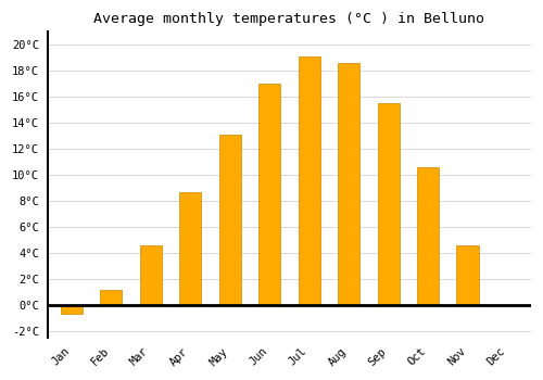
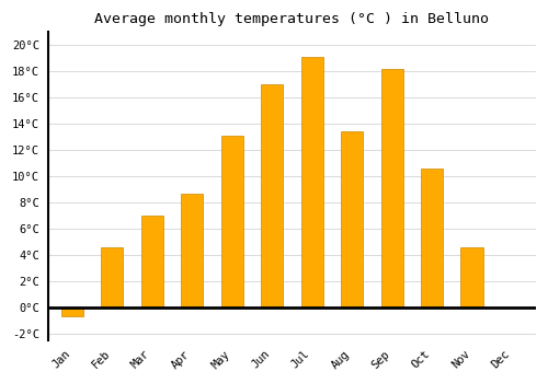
Feb: 1.2°C -> 4.6°C
Mar: 4.6°C -> 7.0°C
Aug: 18.6°C -> 13.4°C
Sep: 15.5°C -> 18.2°C
